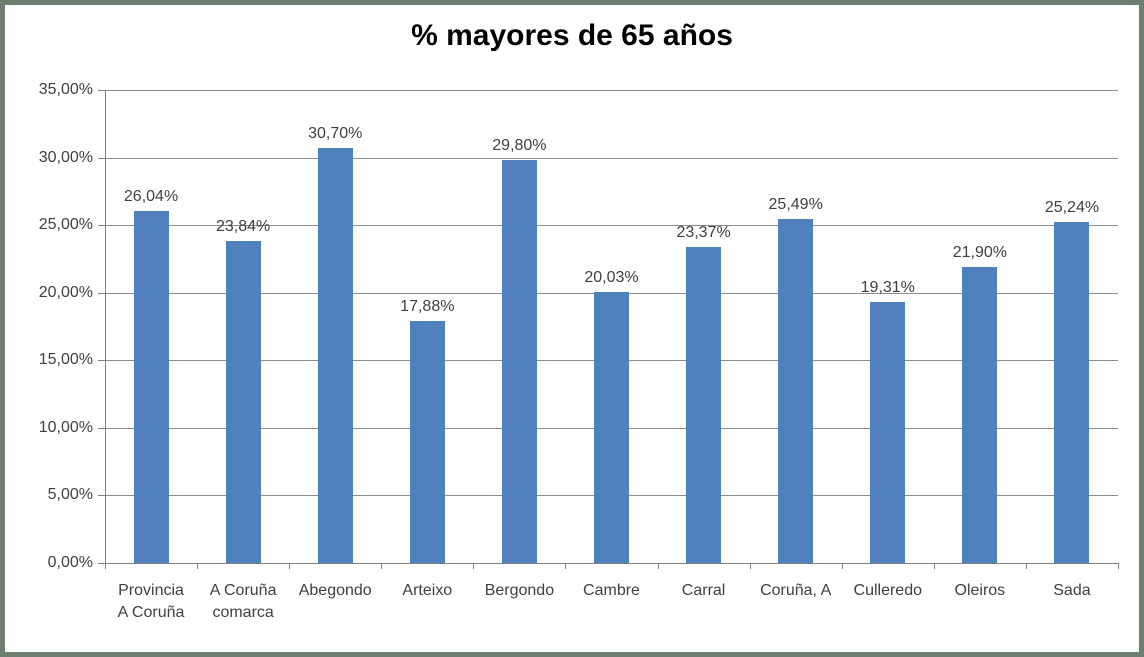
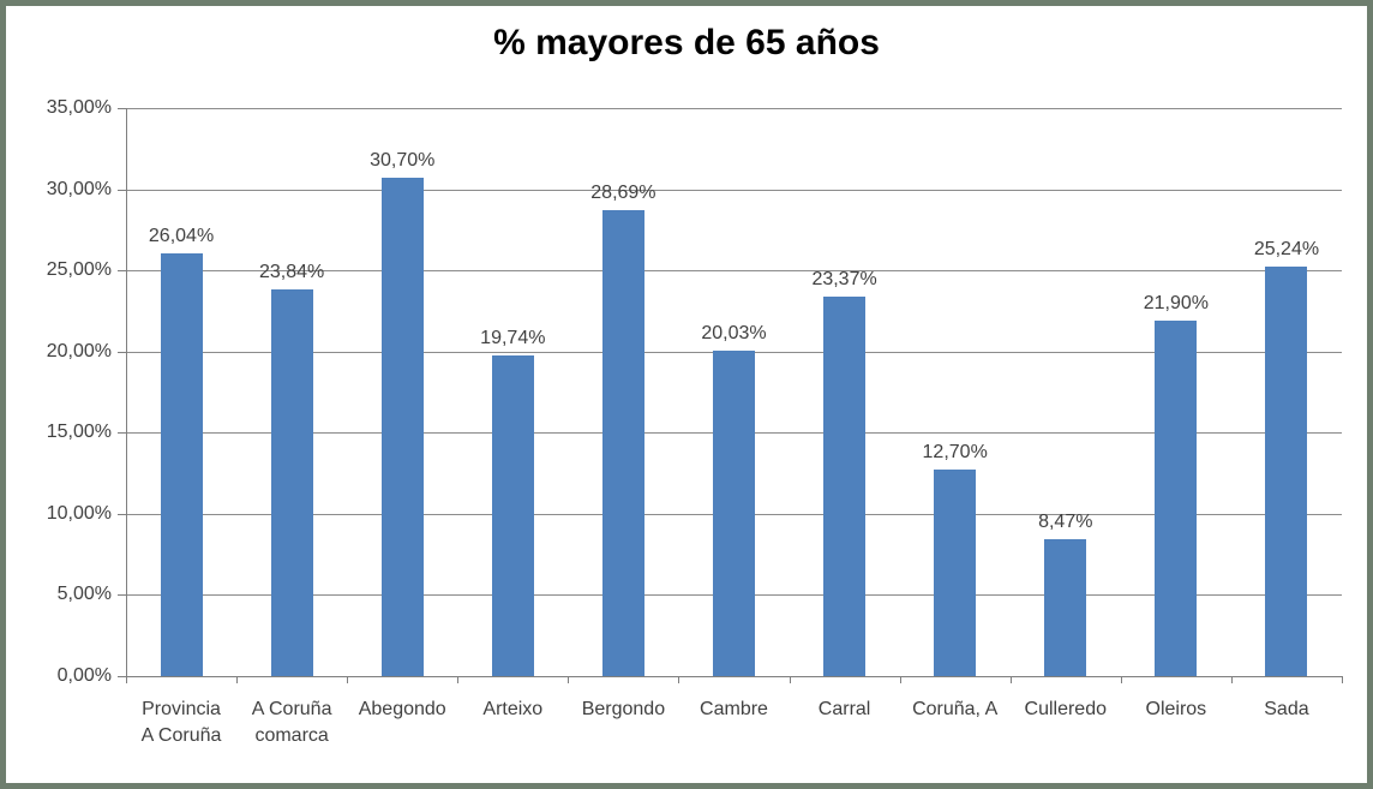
Arteixo: 17,88% -> 19,74%
Bergondo: 29,80% -> 28,69%
Coruña, A: 25,49% -> 12,70%
Culleredo: 19,31% -> 8,47%
